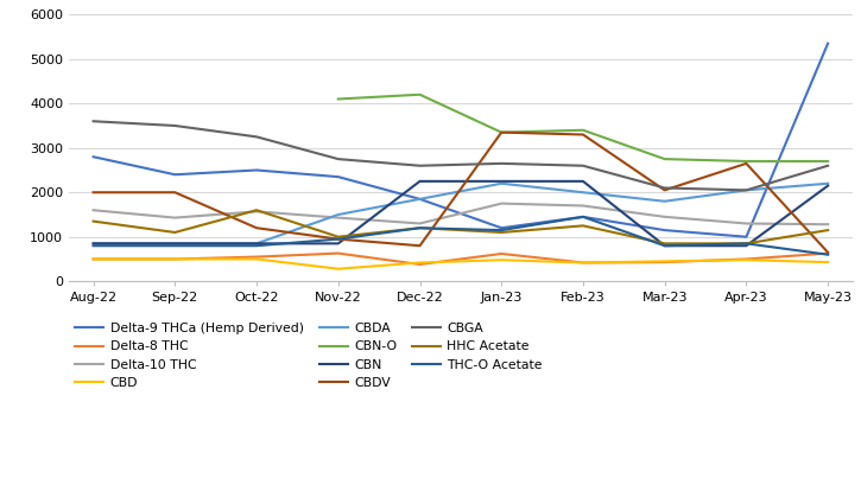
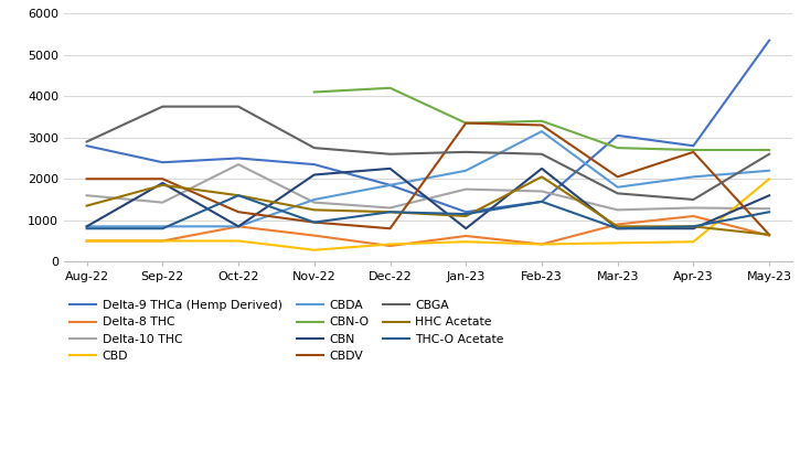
CBGA/Aug-22: 3600 -> 2900
CBN/Sep-22: 850 -> 1900
CBGA/Sep-22: 3500 -> 3750
HHC Acetate/Sep-22: 1100 -> 1850
Delta-8 THC/Oct-22: 550 -> 850
Delta-10 THC/Oct-22: 1570 -> 2350
CBGA/Oct-22: 3250 -> 3750
THC-O Acetate/Oct-22: 800 -> 1600
CBN/Nov-22: 850 -> 2100
HHC Acetate/Nov-22: 1000 -> 1250
CBN/Jan-23: 2250 -> 800
CBDA/Feb-23: 2000 -> 3150
HHC Acetate/Feb-23: 1250 -> 2050
Delta-9 THCa (Hemp Derived)/Mar-23: 1150 -> 3050
Delta-8 THC/Mar-23: 430 -> 900
Delta-10 THC/Mar-23: 1450 -> 1250
CBGA/Mar-23: 2100 -> 1650
Delta-9 THCa (Hemp Derived)/Apr-23: 1000 -> 2800
Delta-8 THC/Apr-23: 500 -> 1100
CBGA/Apr-23: 2050 -> 1500
CBD/May-23: 430 -> 2000
CBN/May-23: 2150 -> 1600
HHC Acetate/May-23: 1150 -> 650
THC-O Acetate/May-23: 600 -> 1200
